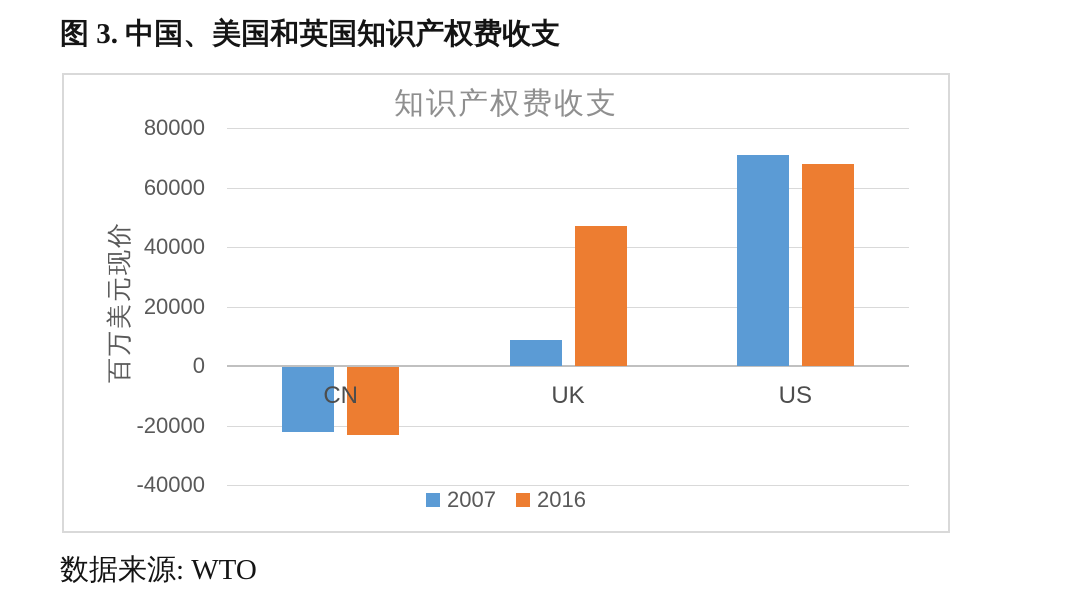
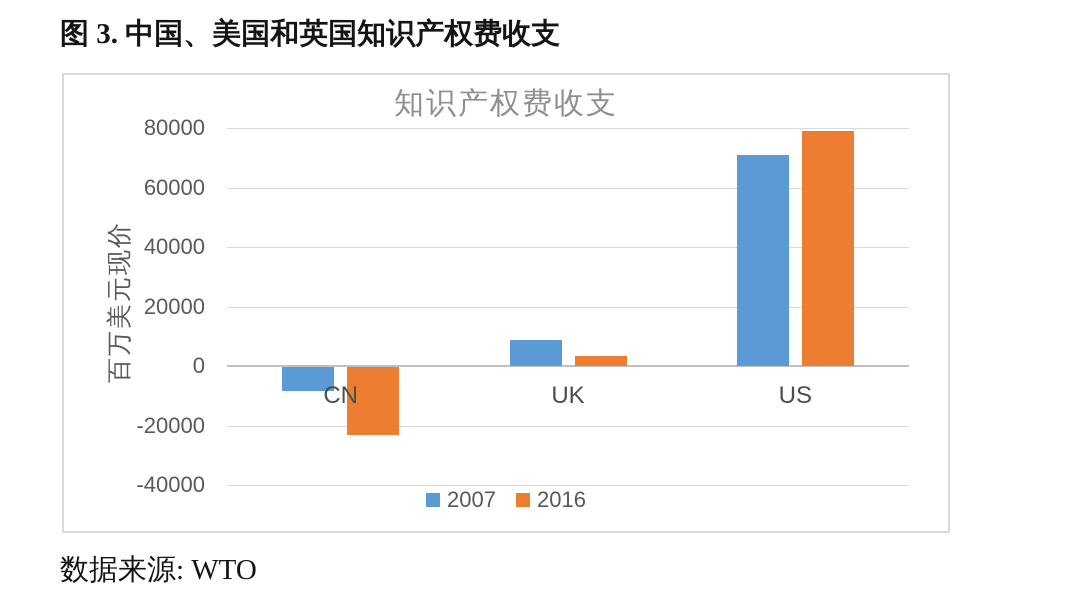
2007/CN: -22000 -> -8000
2016/UK: 47000 -> 4000
2016/US: 68000 -> 79000
